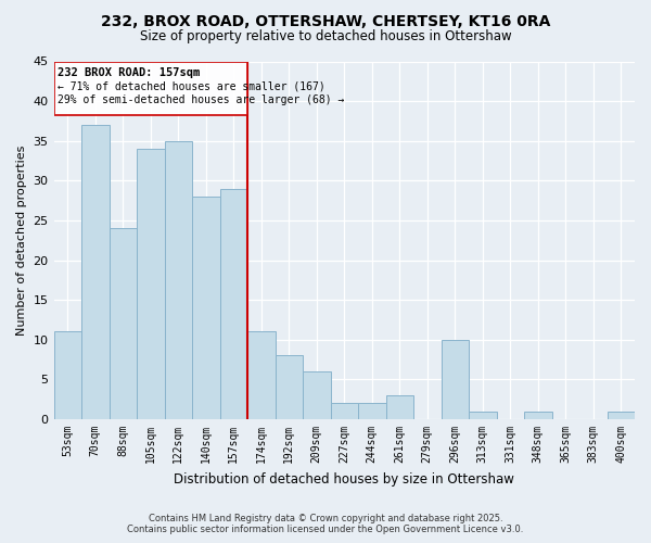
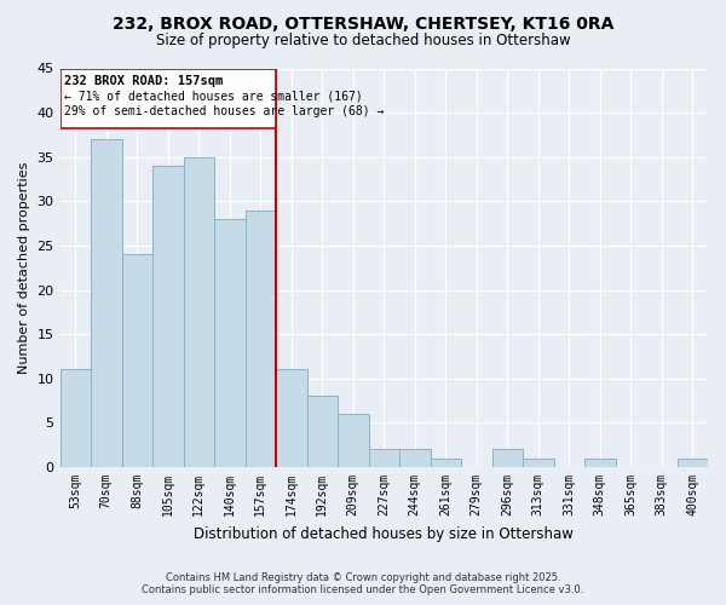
261sqm: 3 -> 1
296sqm: 10 -> 2
